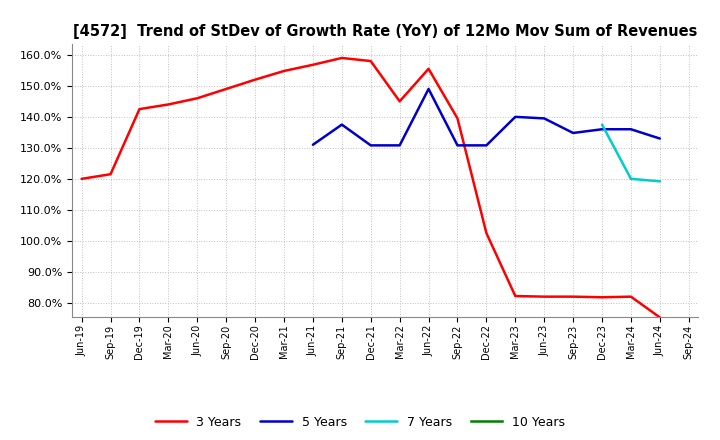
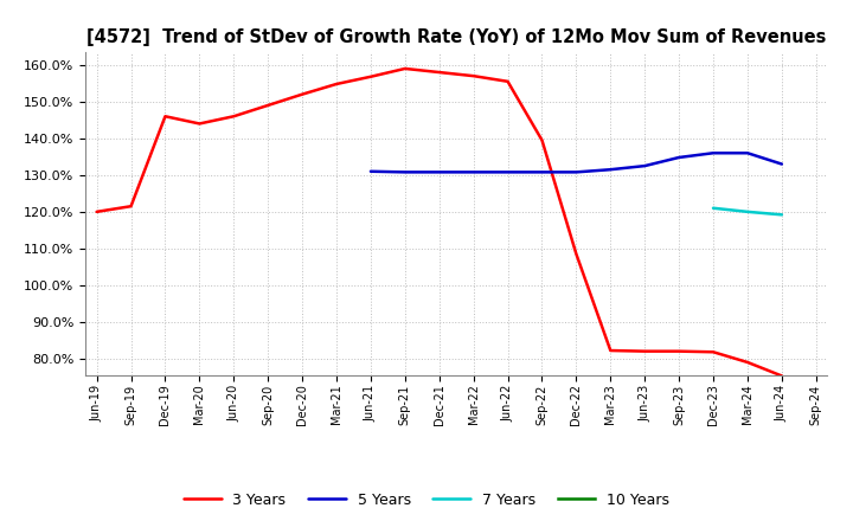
3 Years/Dec-19: 142.5% -> 146.0%
5 Years/Sep-21: 137.5% -> 130.8%
3 Years/Mar-22: 145.0% -> 157.0%
5 Years/Jun-22: 149.0% -> 130.8%
3 Years/Dec-22: 102.5% -> 108.5%
5 Years/Mar-23: 140.0% -> 131.5%
5 Years/Jun-23: 139.5% -> 132.5%
7 Years/Dec-23: 137.5% -> 121.0%
3 Years/Mar-24: 82.0% -> 79.0%
